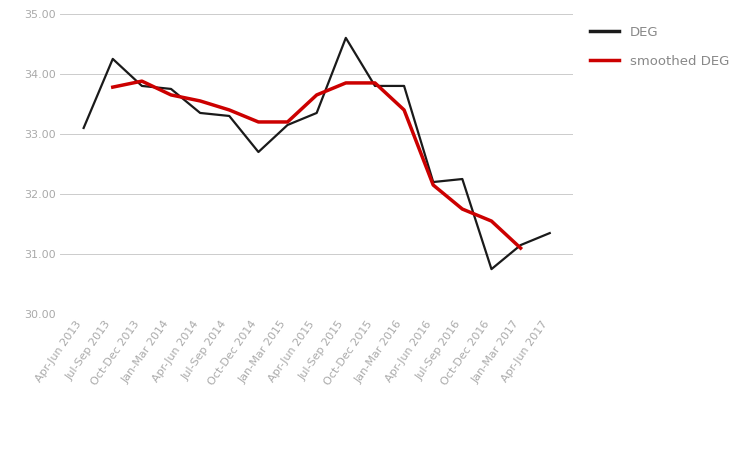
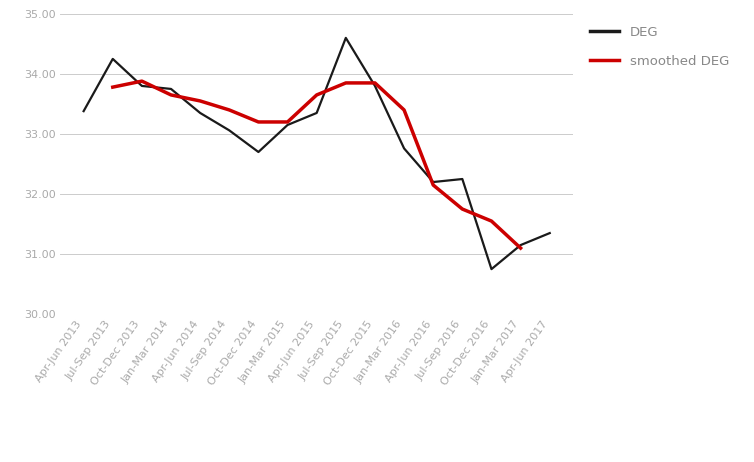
DEG/Apr-Jun 2013: 33.10 -> 33.38
DEG/Jul-Sep 2014: 33.30 -> 33.06
DEG/Jan-Mar 2016: 33.80 -> 32.76
